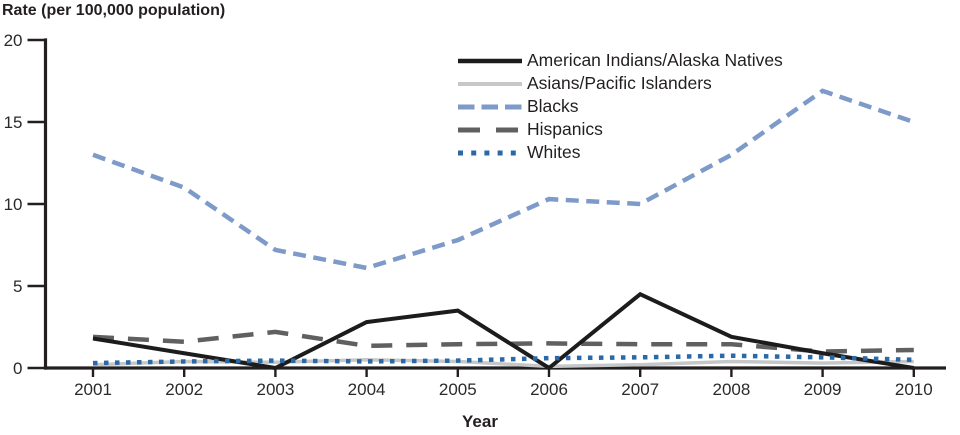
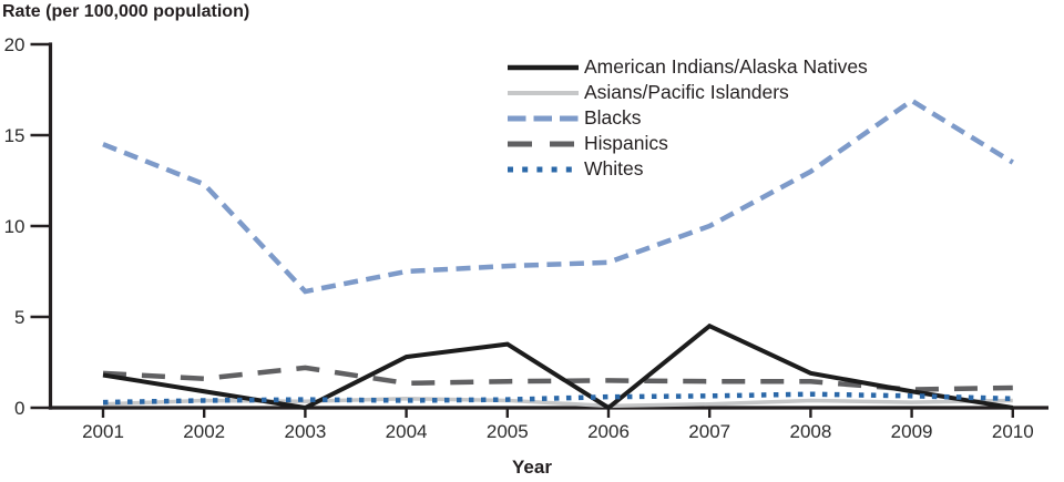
Blacks/2001: 13.0 -> 14.5
Blacks/2002: 11.0 -> 12.3
Blacks/2003: 7.2 -> 6.4
Blacks/2004: 6.1 -> 7.5
Blacks/2006: 10.3 -> 8.0
Blacks/2010: 15.0 -> 13.5
